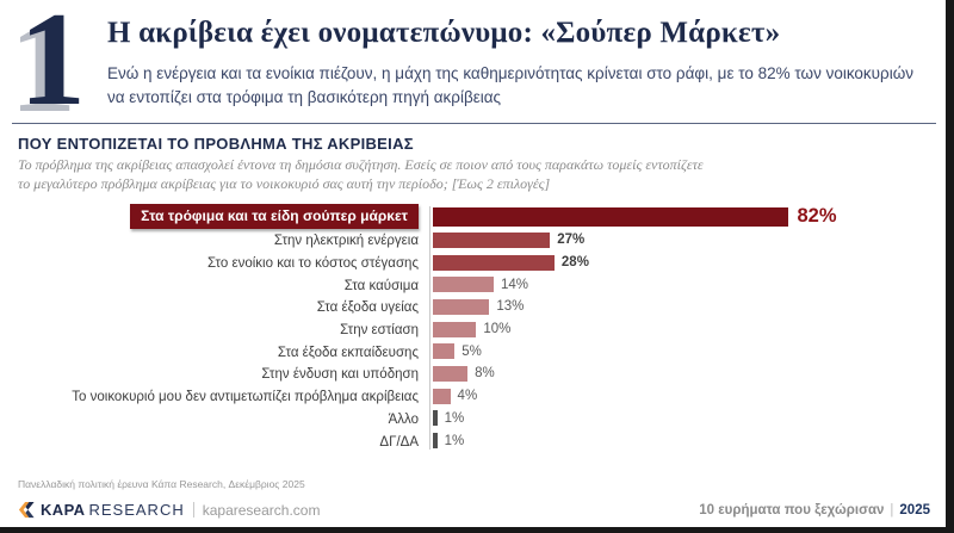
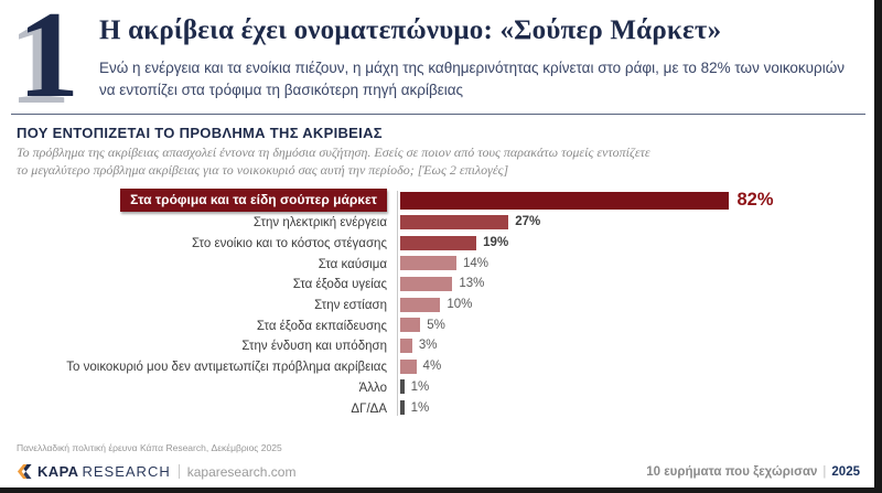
Στο ενοίκιο και το κόστος στέγασης: 28% -> 19%
Στην ένδυση και υπόδηση: 8% -> 3%
